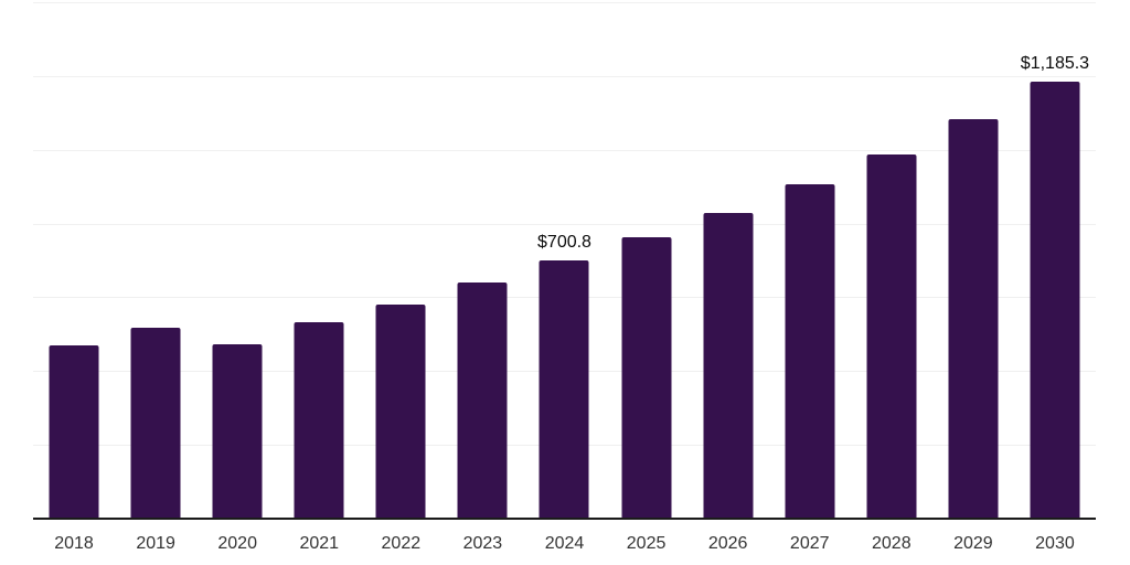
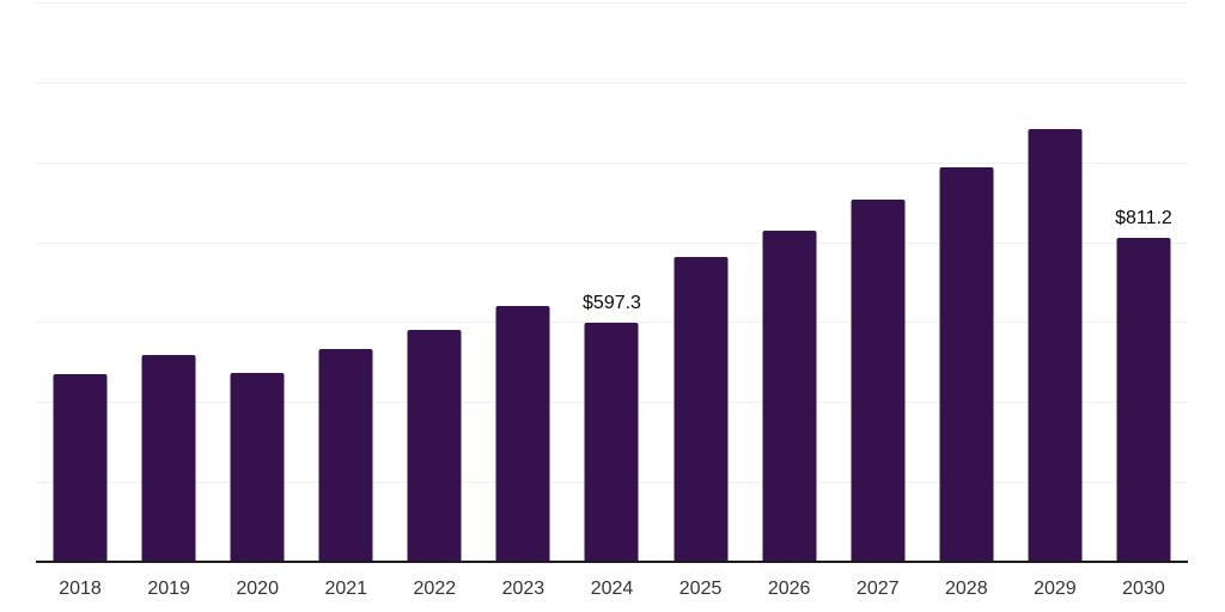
2024: $700.8 -> $597.3
2030: $1,185.3 -> $811.2
